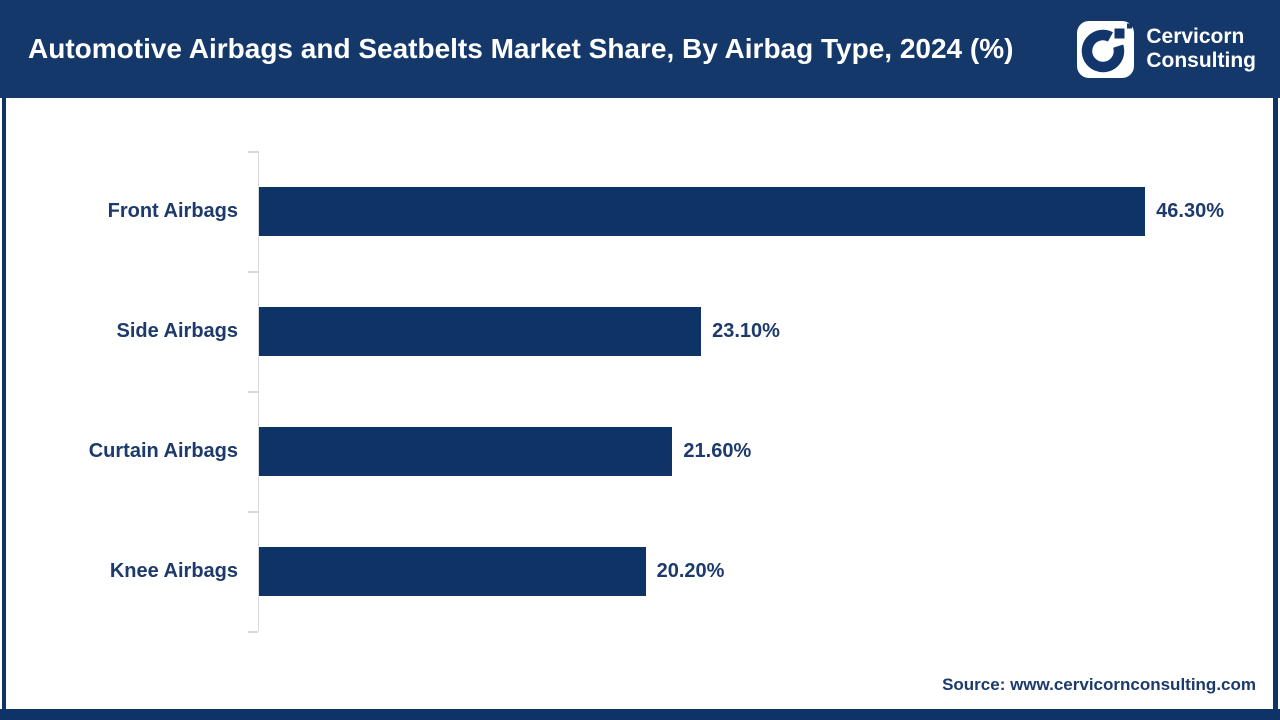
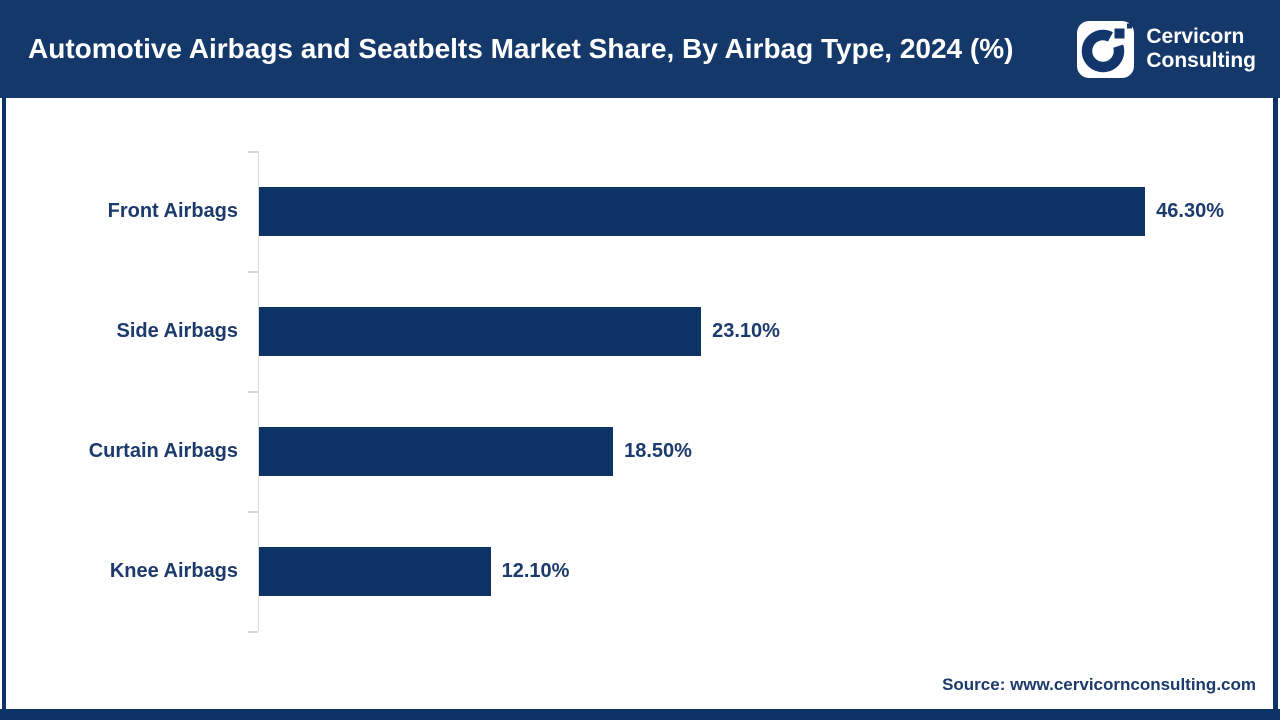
Curtain Airbags: 21.60% -> 18.50%
Knee Airbags: 20.20% -> 12.10%
